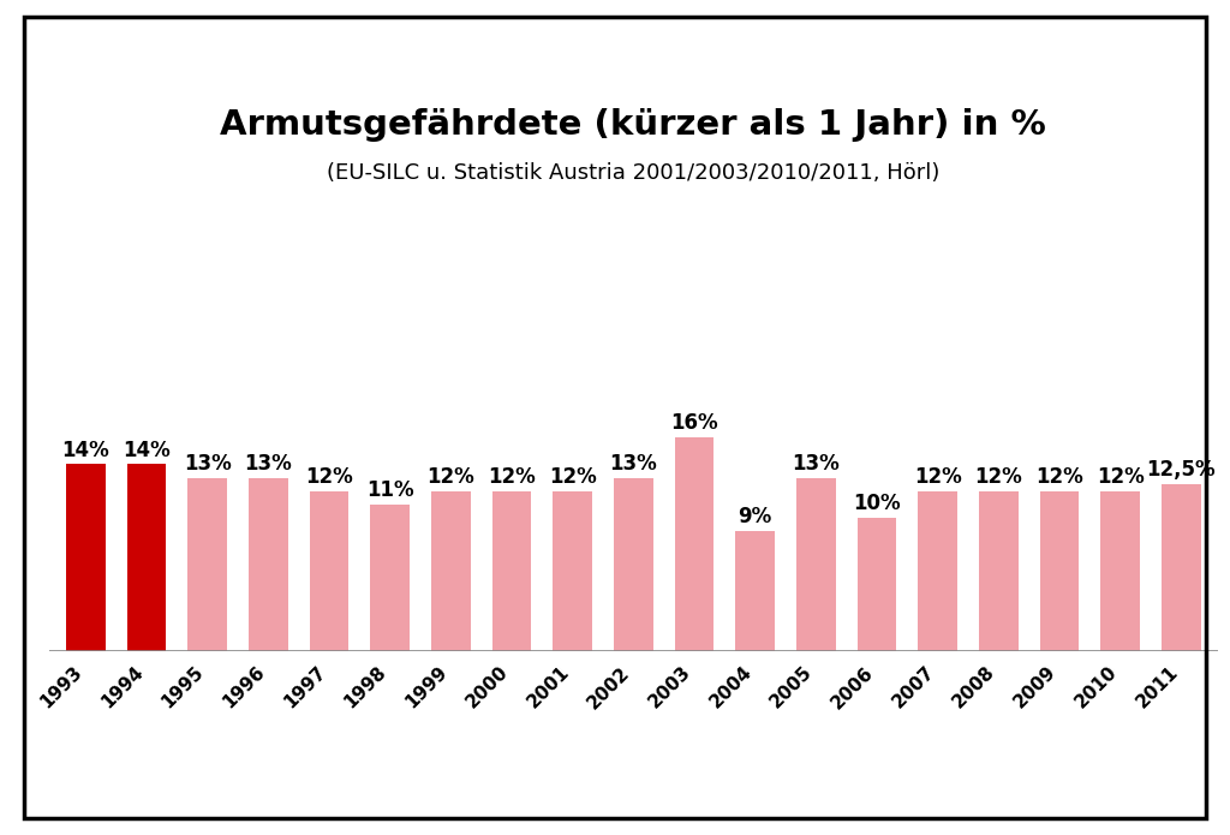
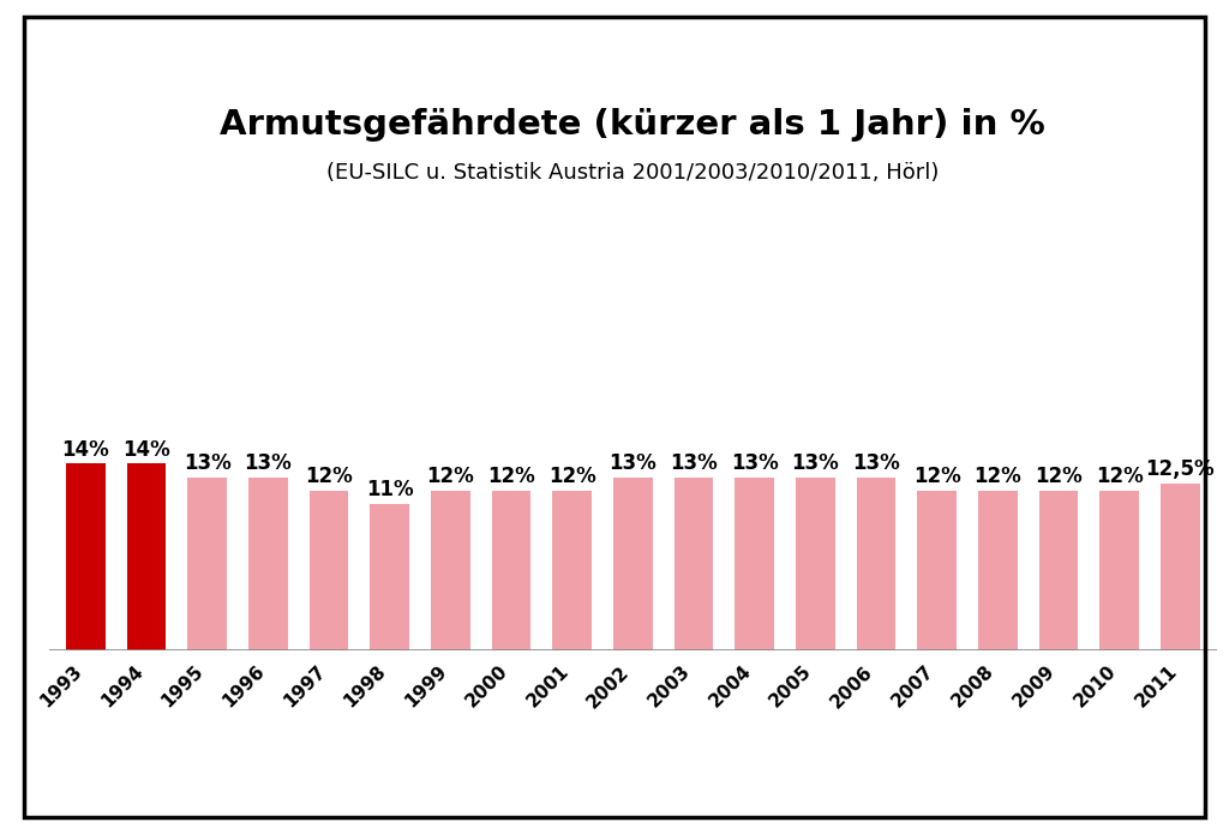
2003: 16% -> 13%
2004: 9% -> 13%
2006: 10% -> 13%
